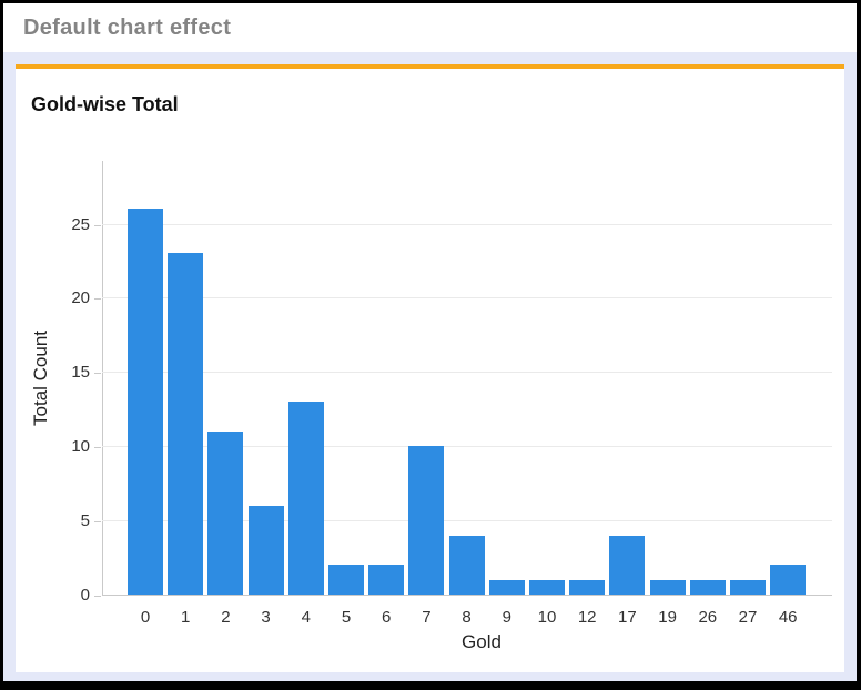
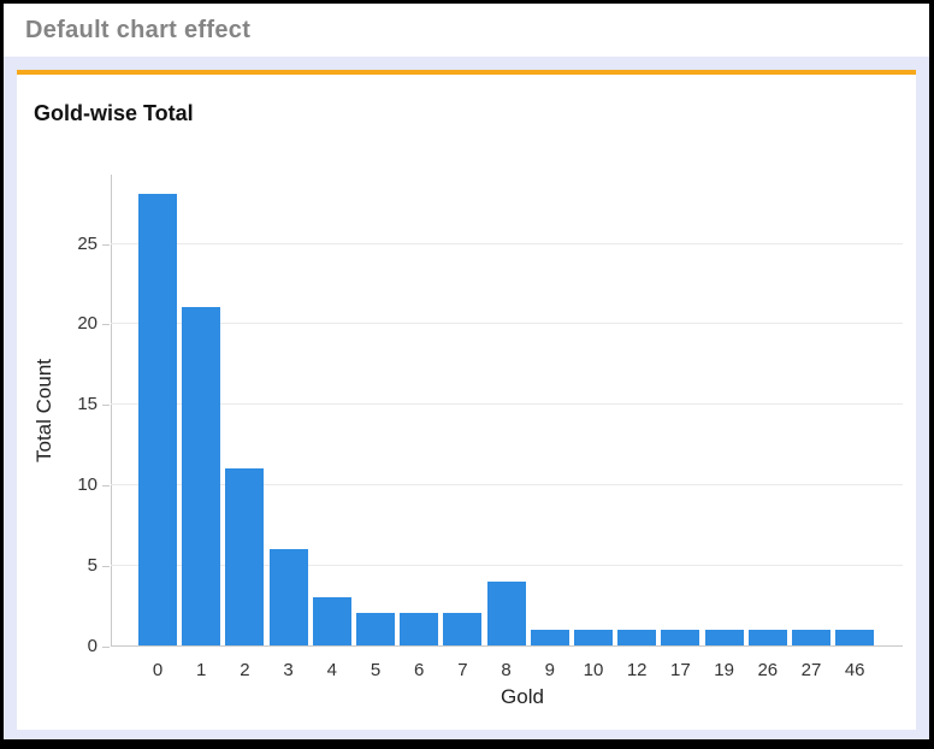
0: 26 -> 28
1: 23 -> 21
4: 13 -> 3
7: 10 -> 2
17: 4 -> 1
46: 2 -> 1
